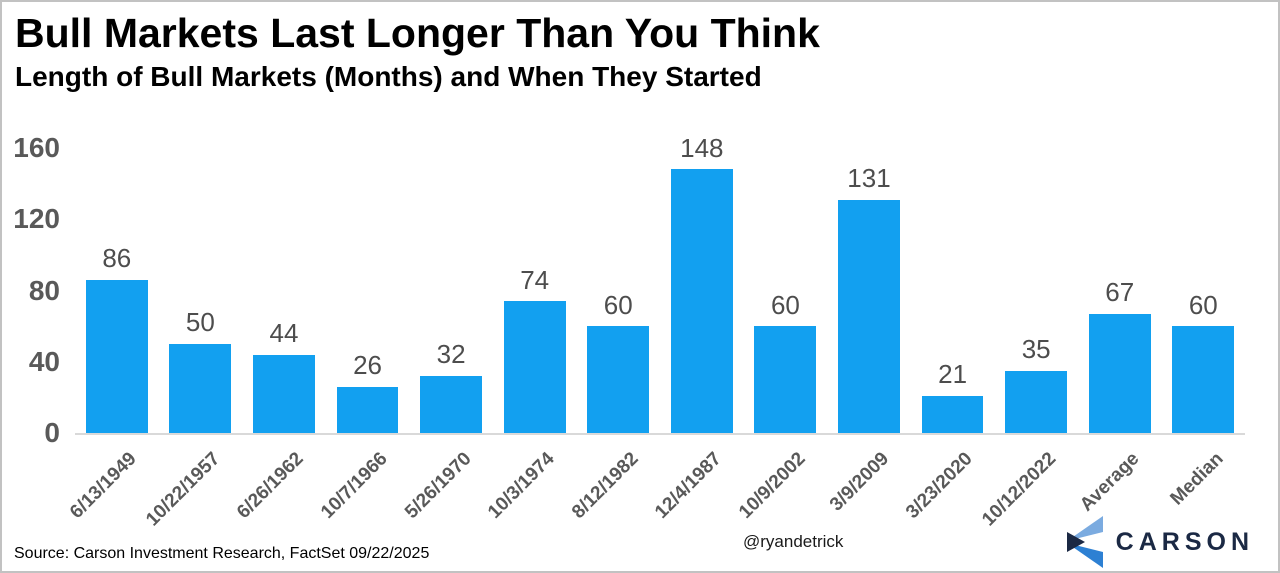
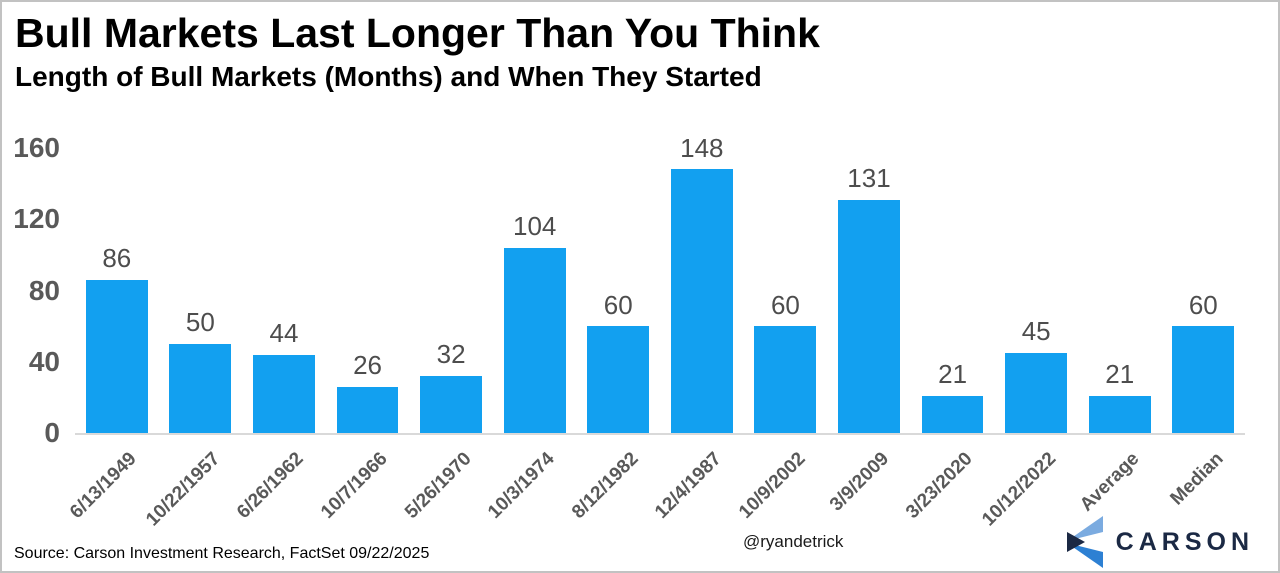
10/3/1974: 74 -> 104
10/12/2022: 35 -> 45
Average: 67 -> 21
